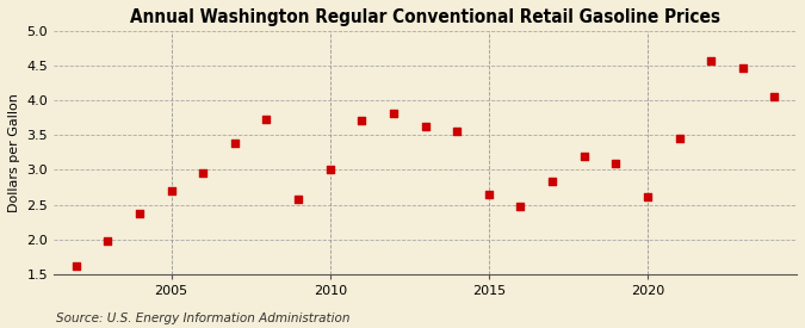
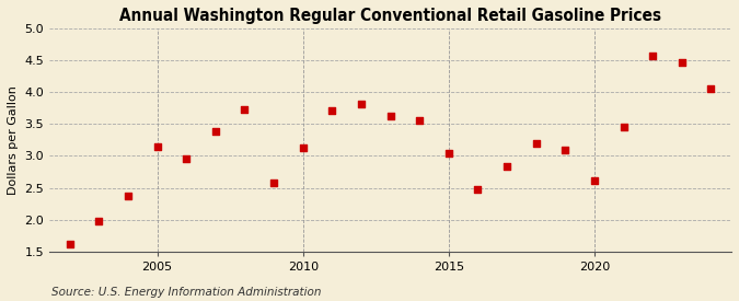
2005: 2.70 -> 3.14
2010: 3.00 -> 3.12
2015: 2.65 -> 3.04
